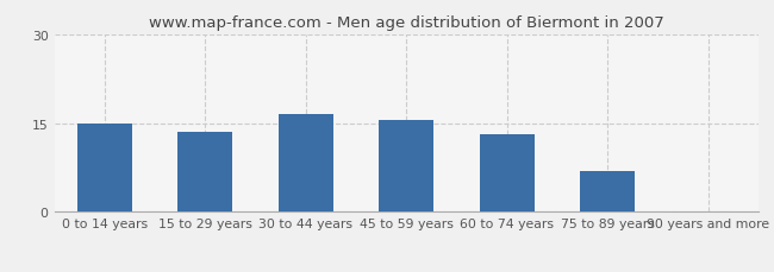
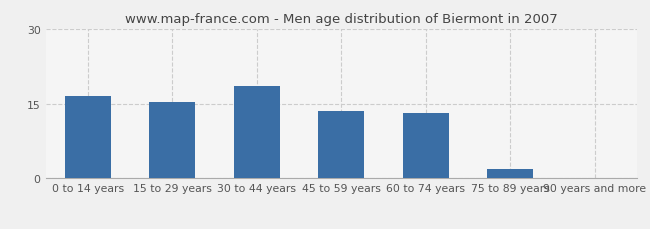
0 to 14 years: 15.0 -> 16.5
15 to 29 years: 13.5 -> 15.3
30 to 44 years: 16.5 -> 18.5
45 to 59 years: 15.5 -> 13.6
75 to 89 years: 7.0 -> 1.9
